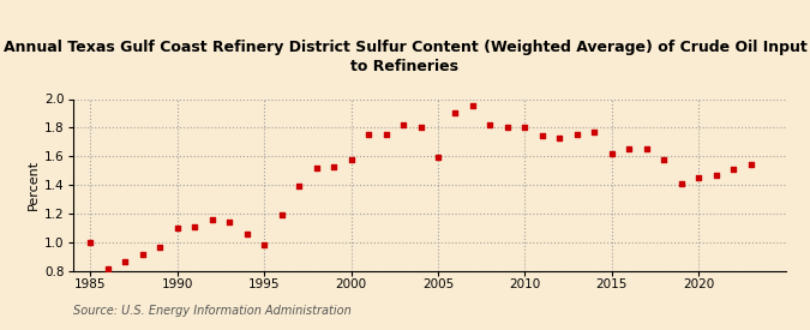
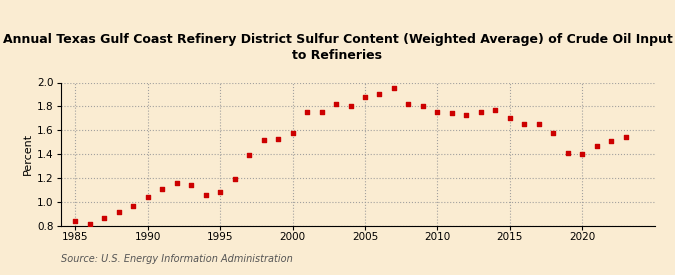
1985: 1.00 -> 0.84
1990: 1.10 -> 1.04
1995: 0.98 -> 1.08
2005: 1.59 -> 1.88
2010: 1.80 -> 1.75
2015: 1.62 -> 1.70
2020: 1.45 -> 1.40
